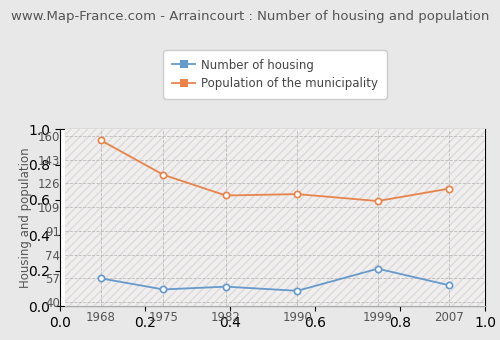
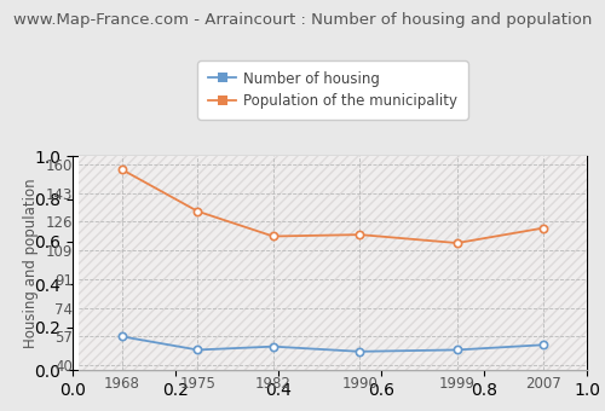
Number of housing/1999: 64 -> 49
